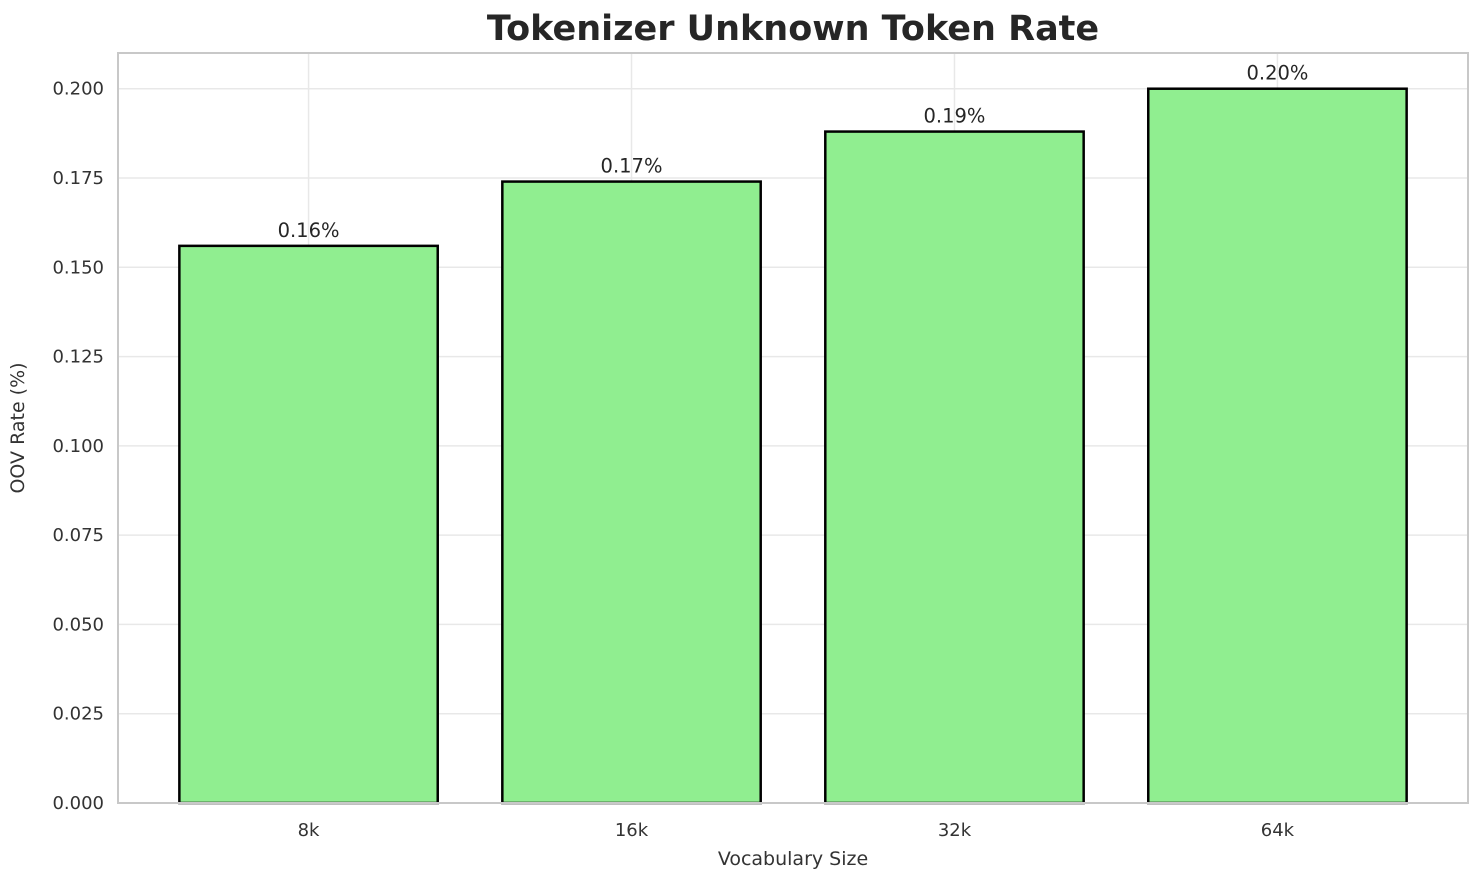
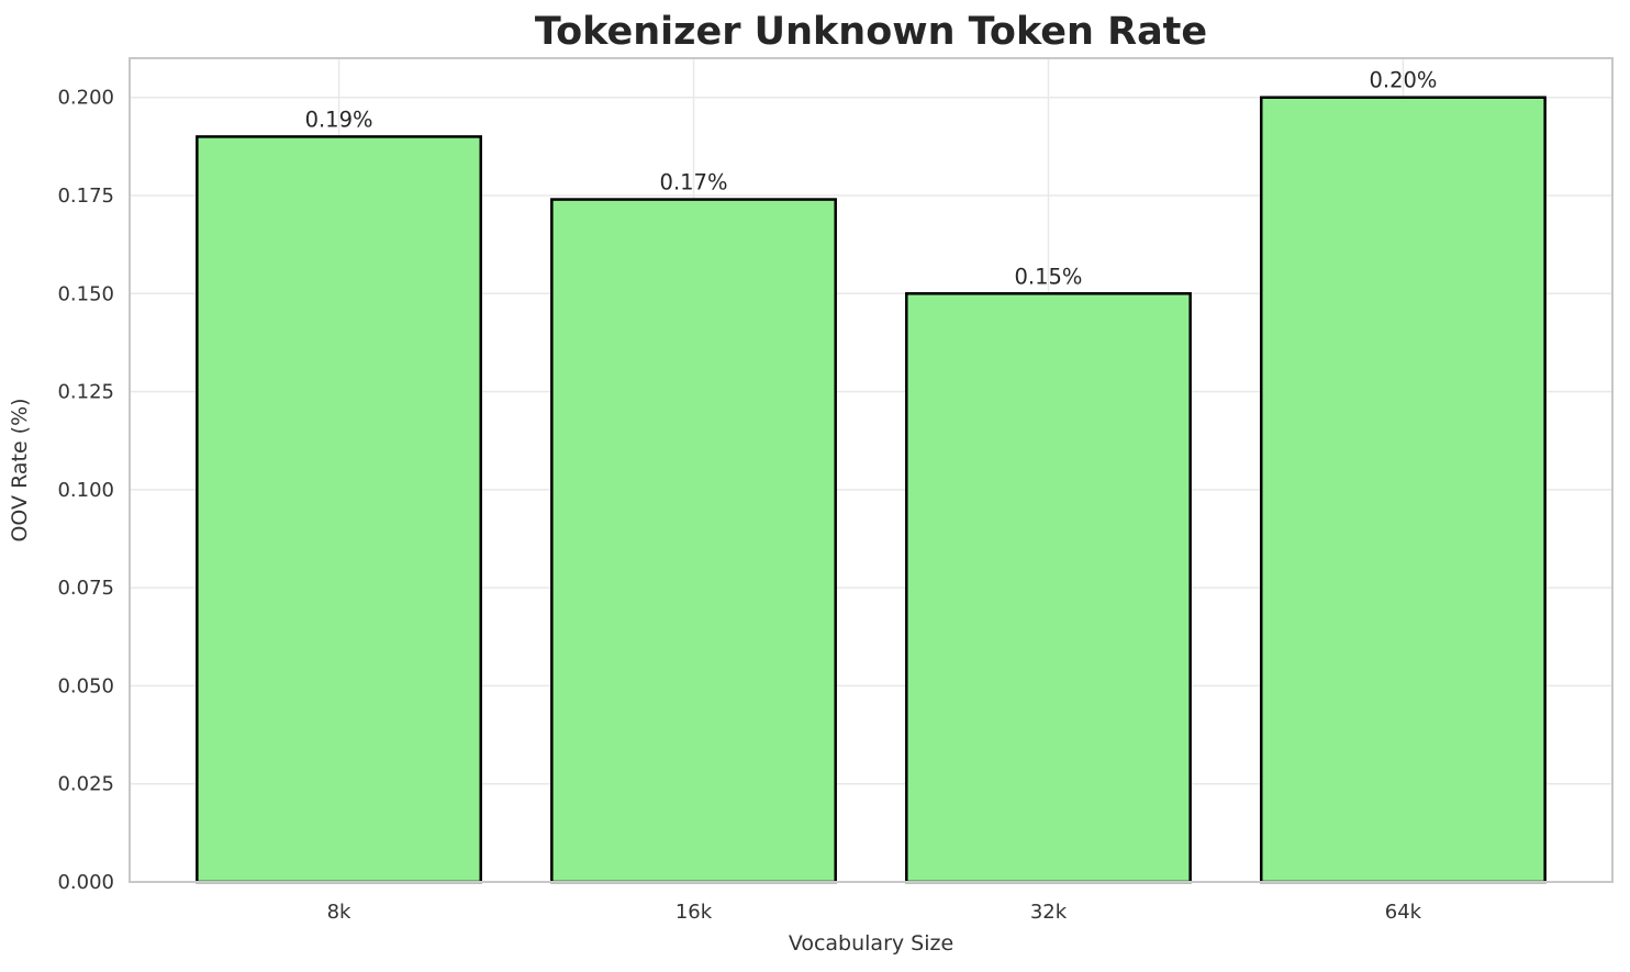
8k: 0.16% -> 0.19%
32k: 0.19% -> 0.15%
